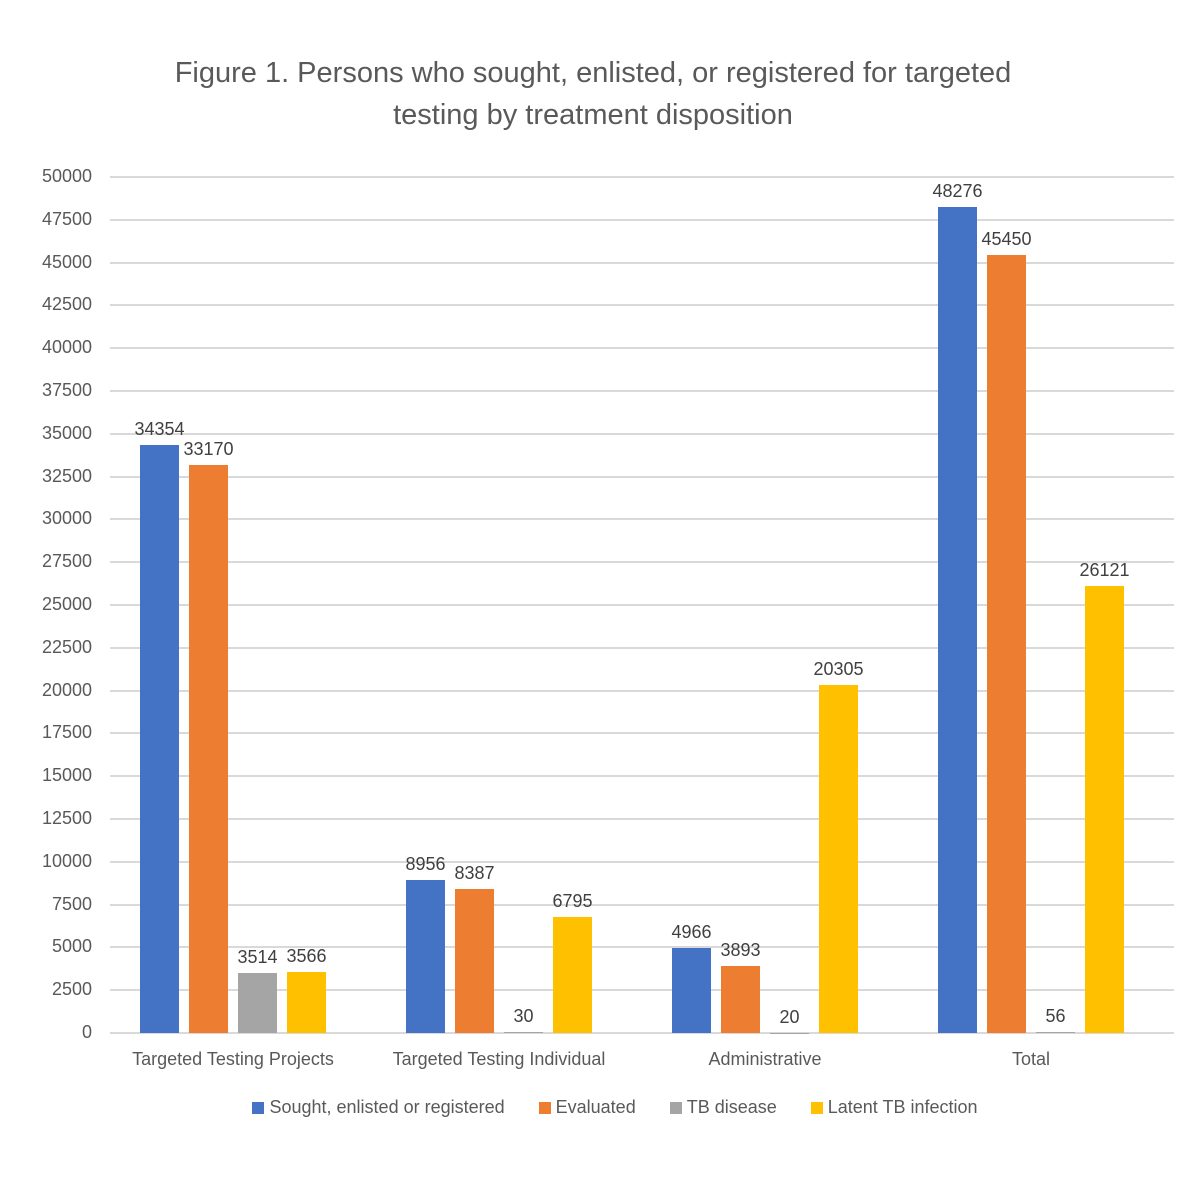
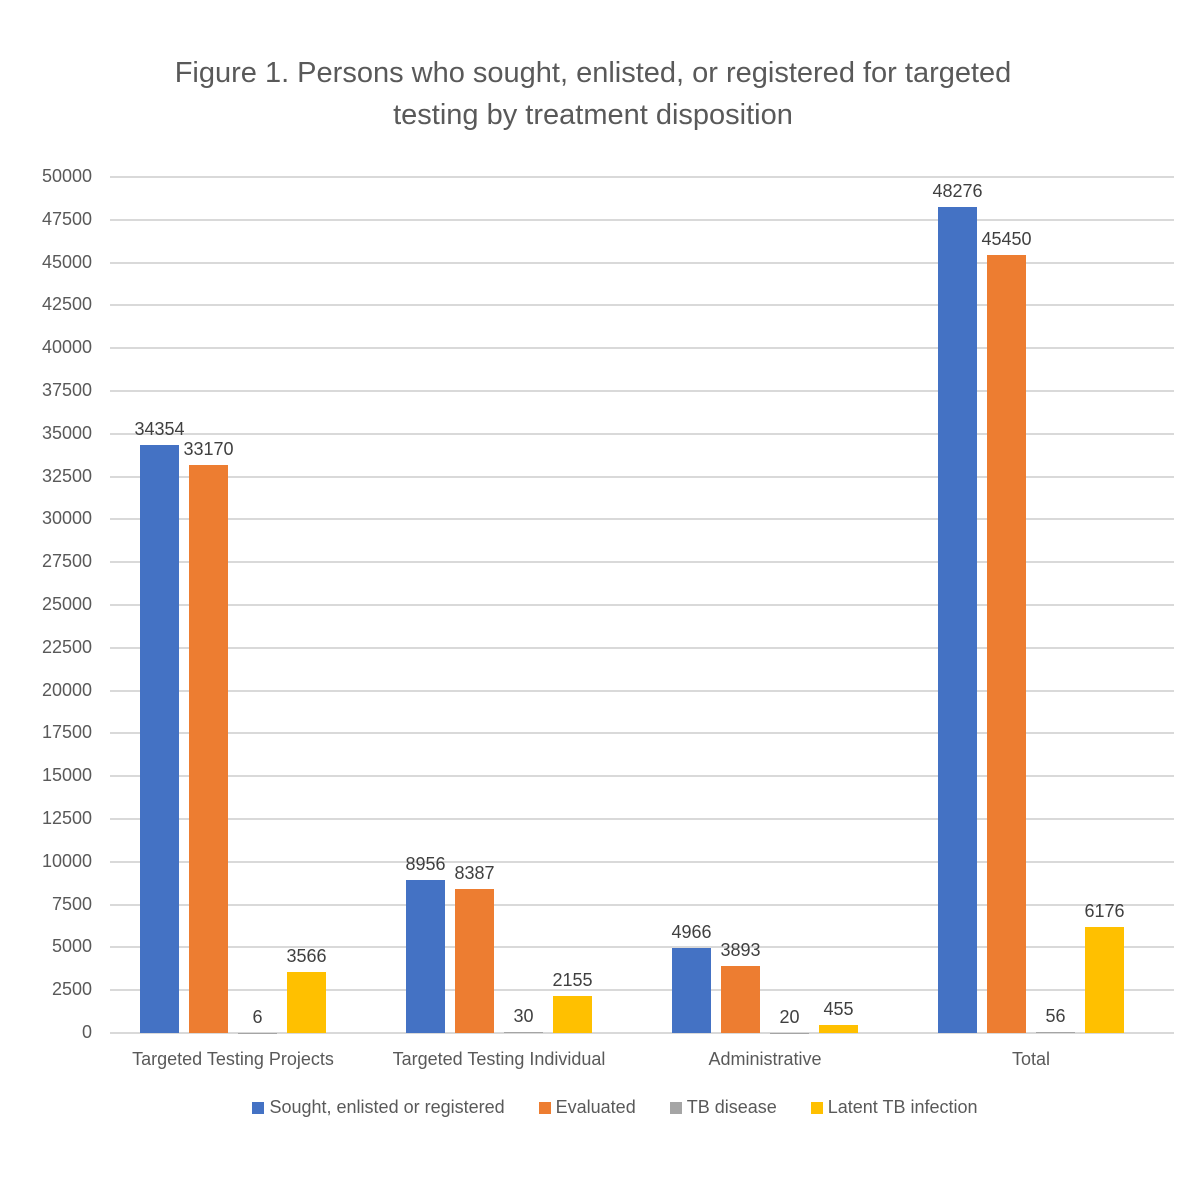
TB disease/Targeted Testing Projects: 3514 -> 6
Latent TB infection/Targeted Testing Individual: 6795 -> 2155
Latent TB infection/Administrative: 20305 -> 455
Latent TB infection/Total: 26121 -> 6176
